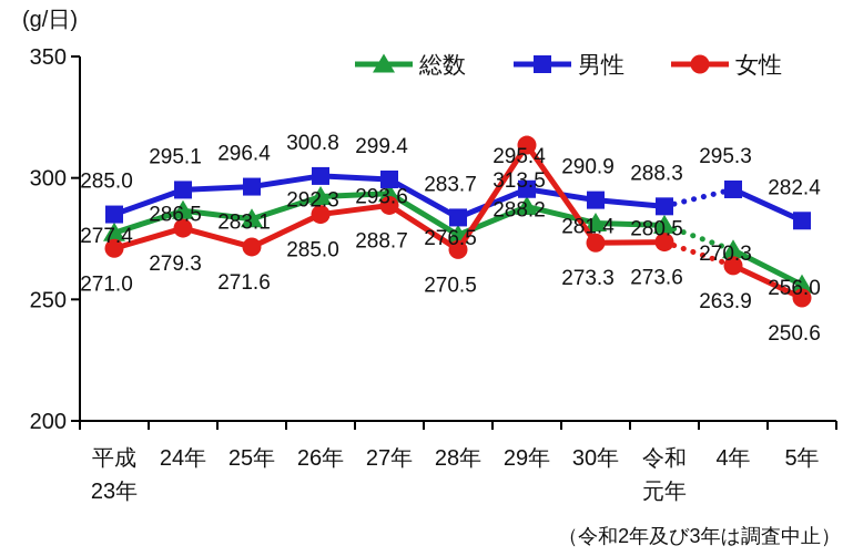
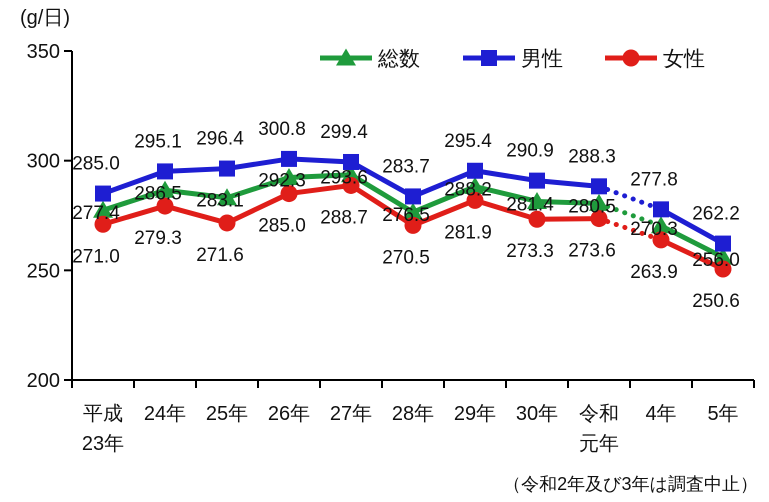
女性/29年: 313.5 -> 281.9
男性/4年: 295.3 -> 277.8
男性/5年: 282.4 -> 262.2
